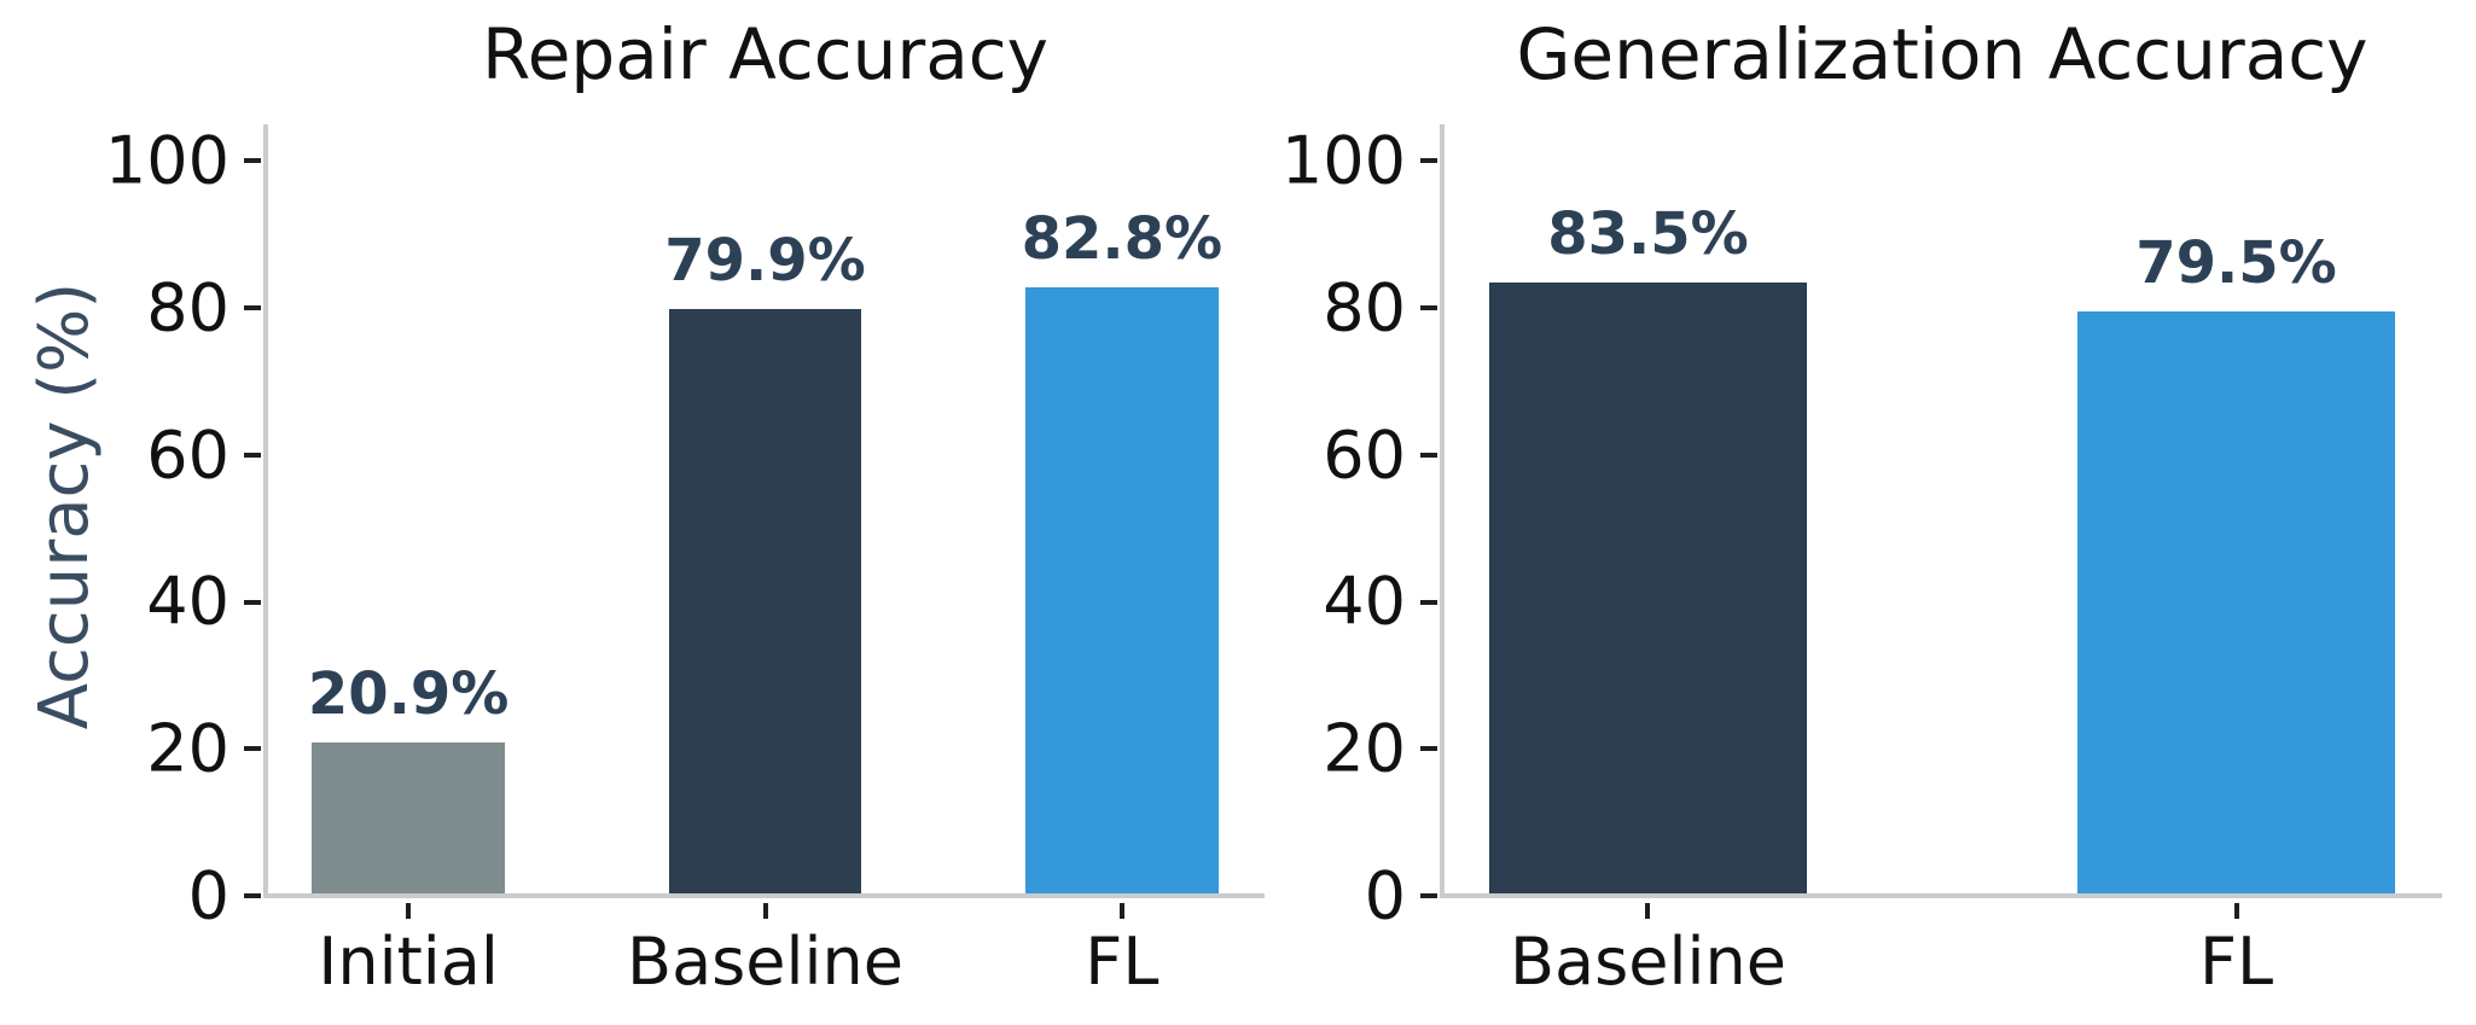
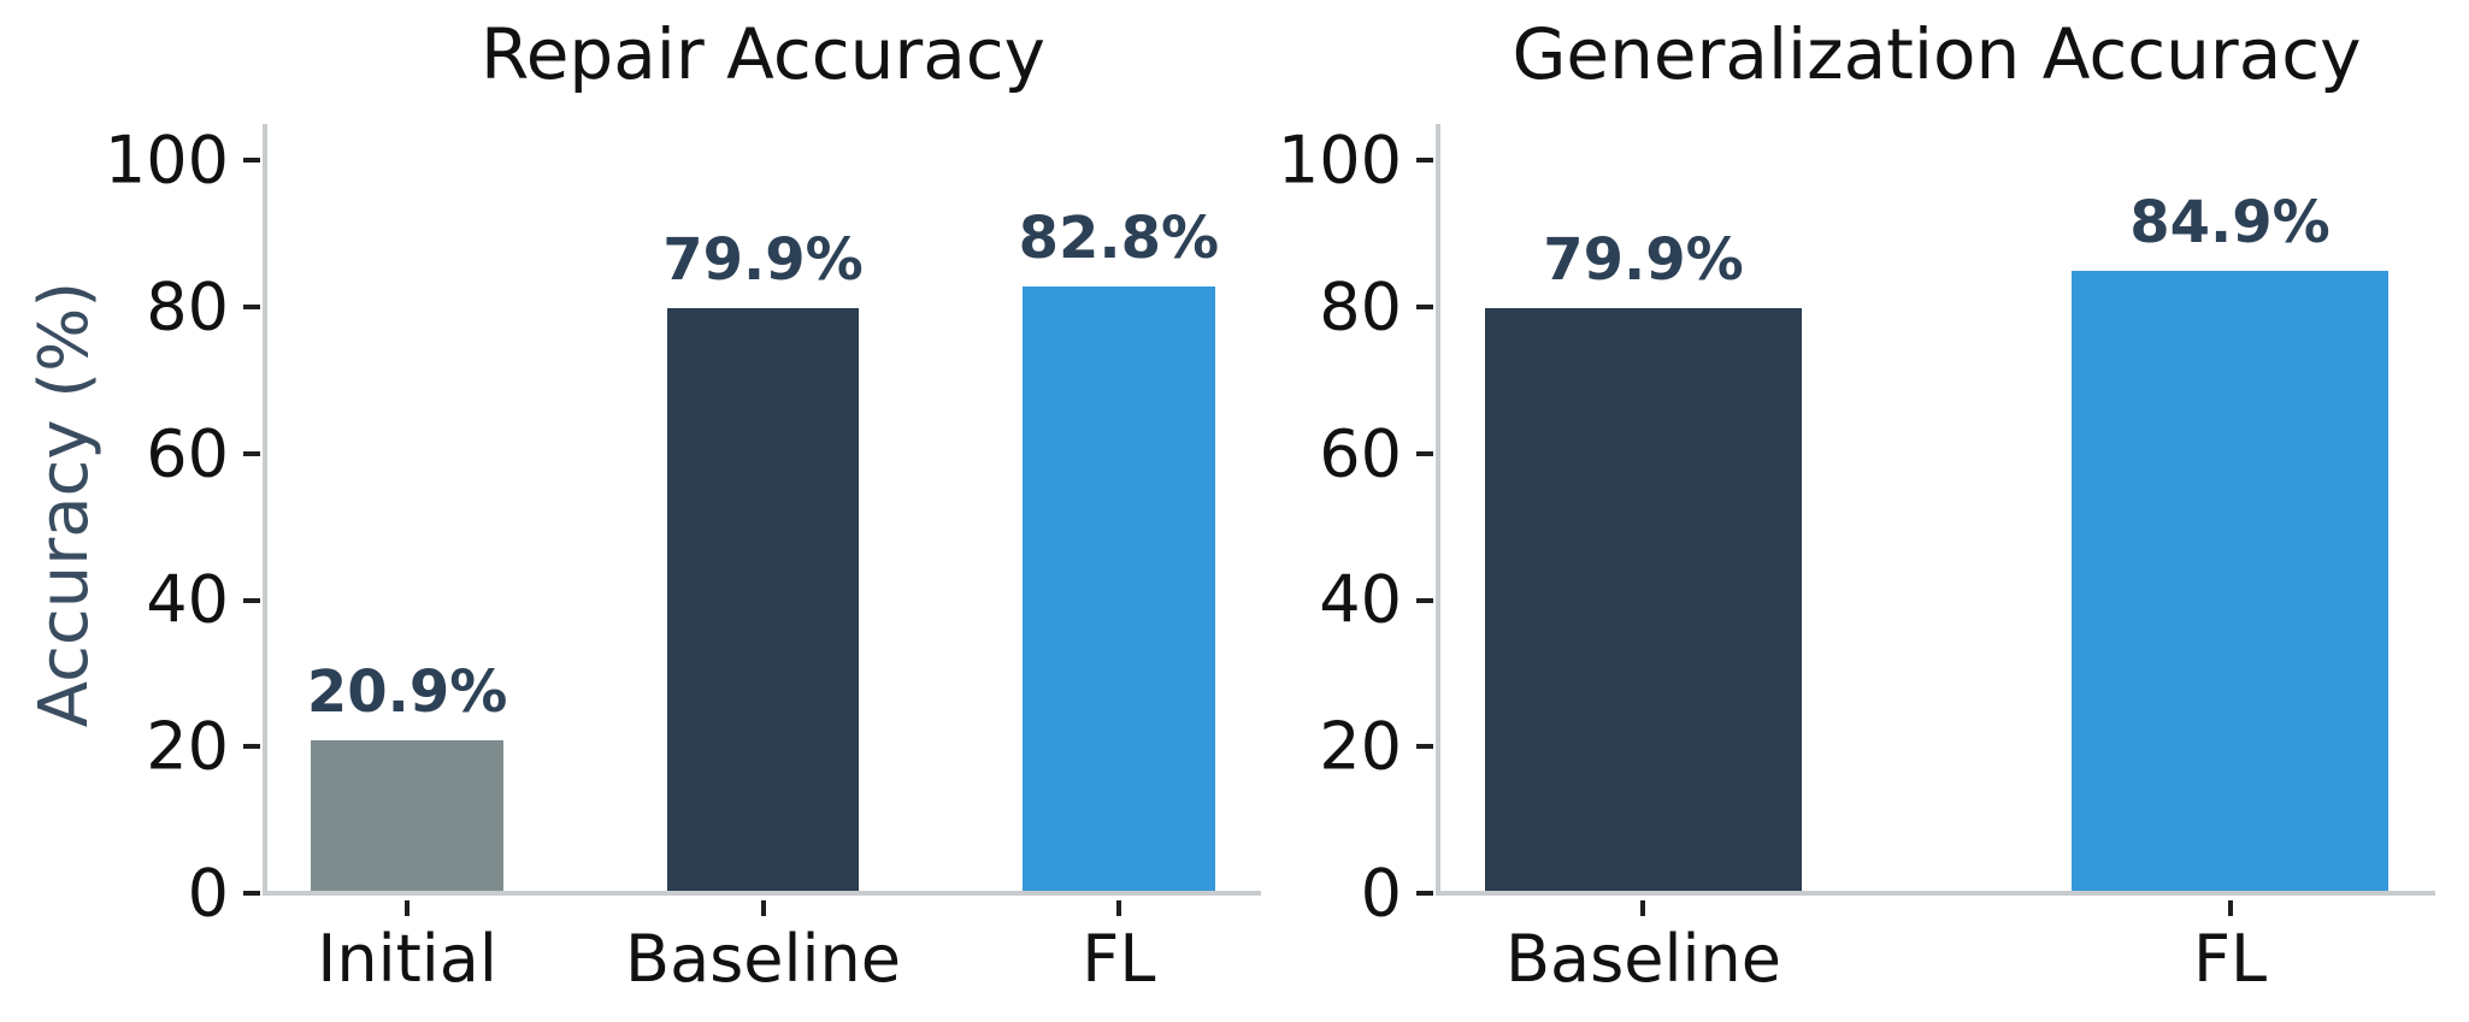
Generalization Accuracy/Baseline: 83.5% -> 79.9%
Generalization Accuracy/FL: 79.5% -> 84.9%
